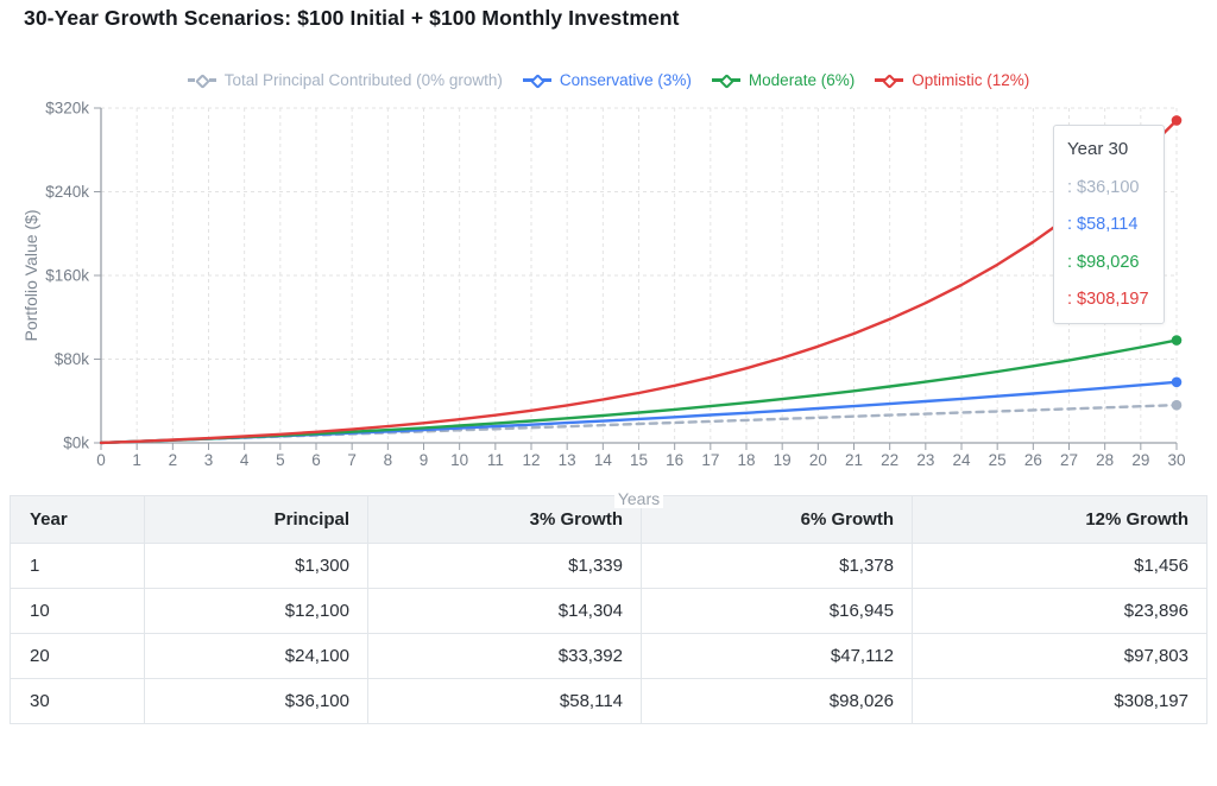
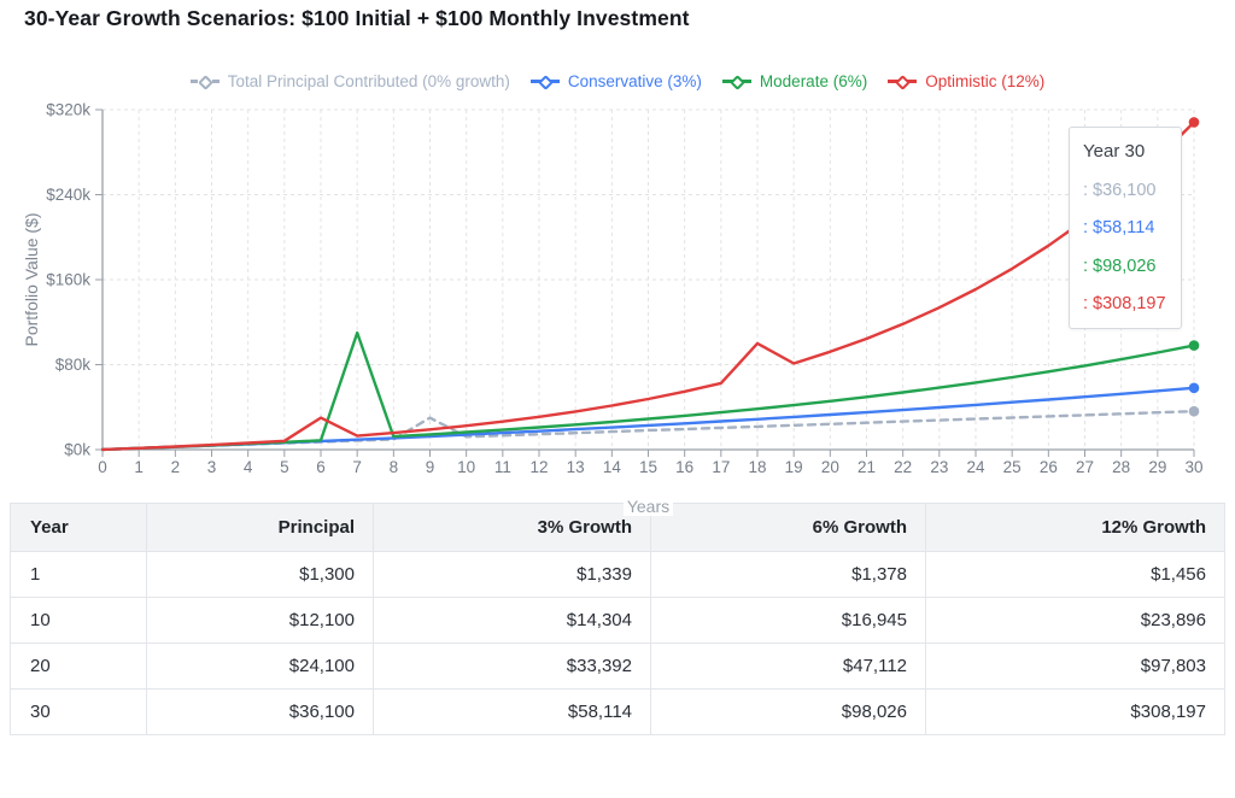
Optimistic (12%)/6: $10k -> $30k
Moderate (6%)/7: $10k -> $110k
Total Principal Contributed (0% growth)/9: $10k -> $30k
Optimistic (12%)/18: $70k -> $100k
